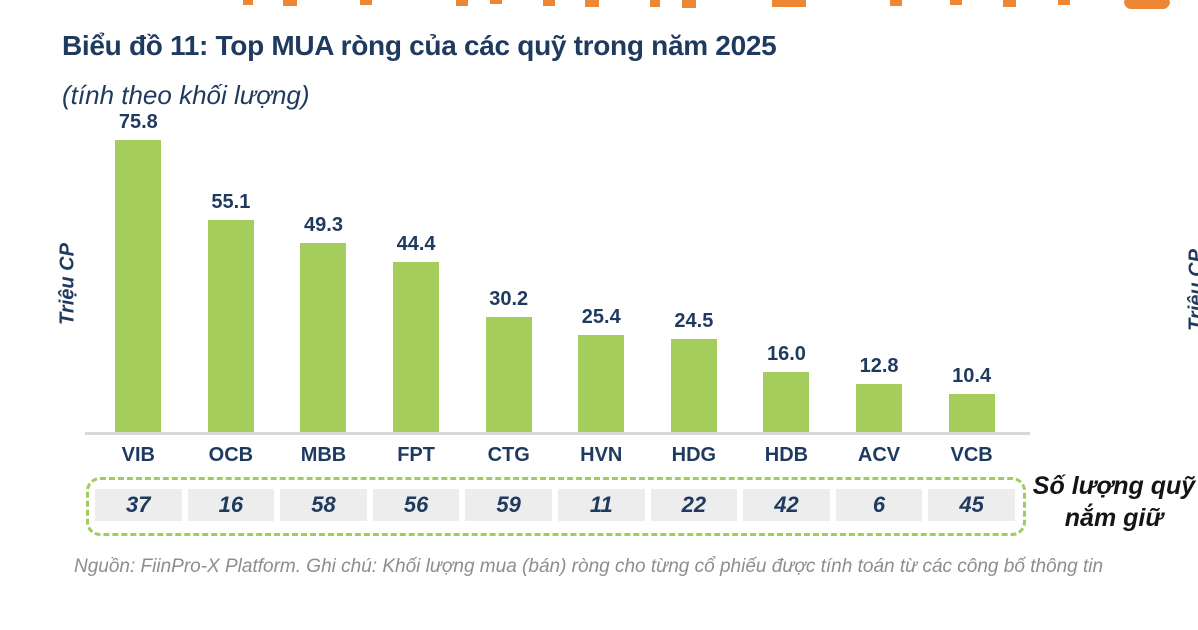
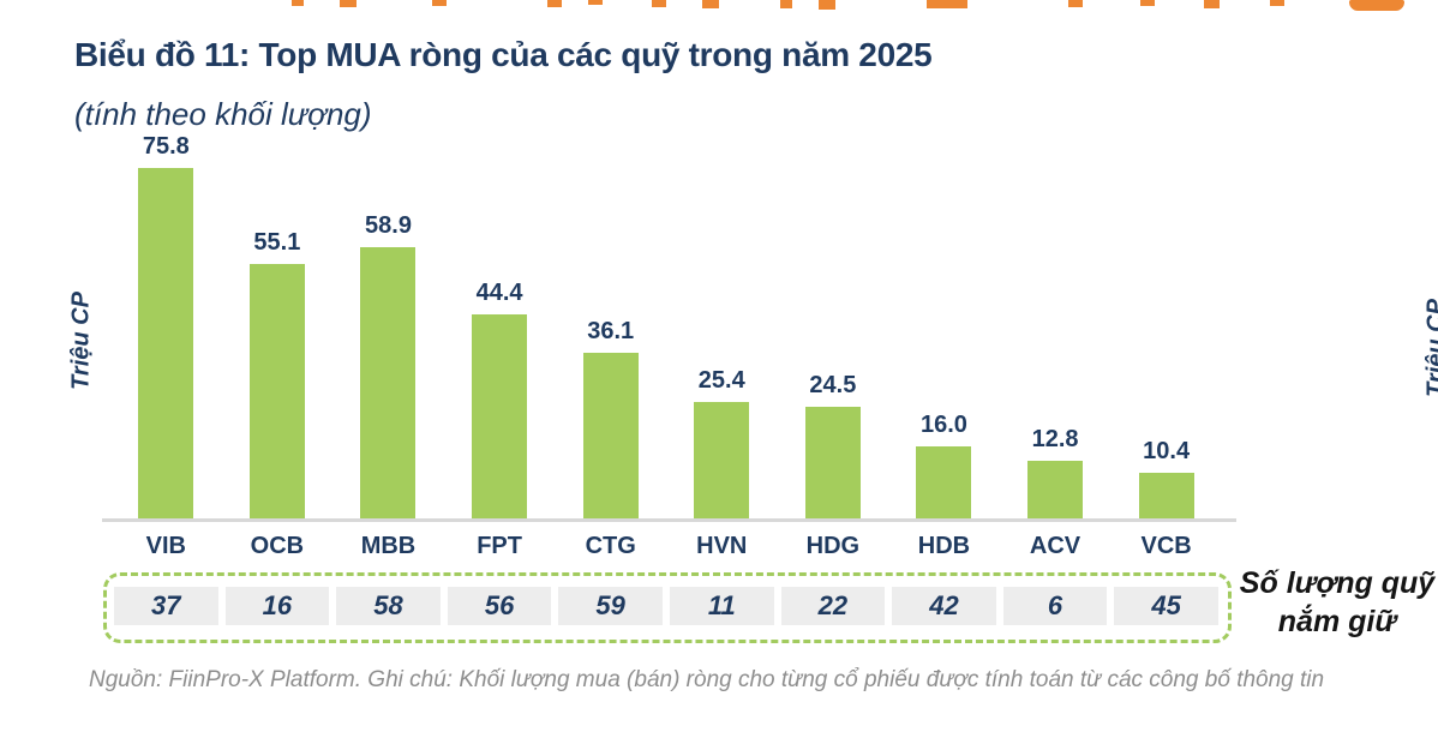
MBB: 49.3 -> 58.9
CTG: 30.2 -> 36.1
